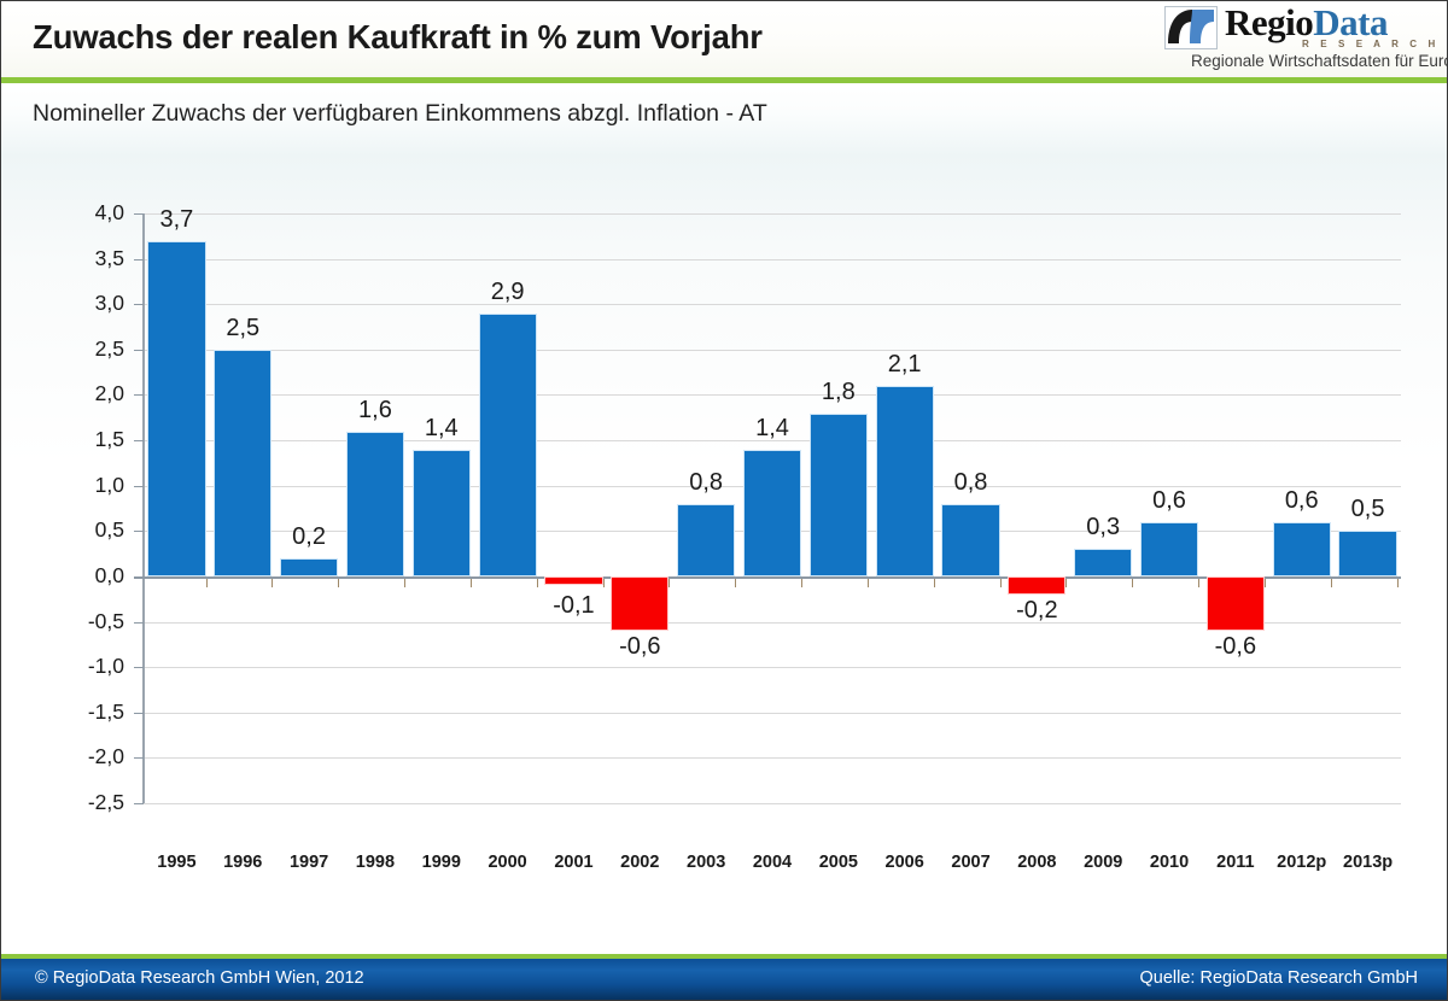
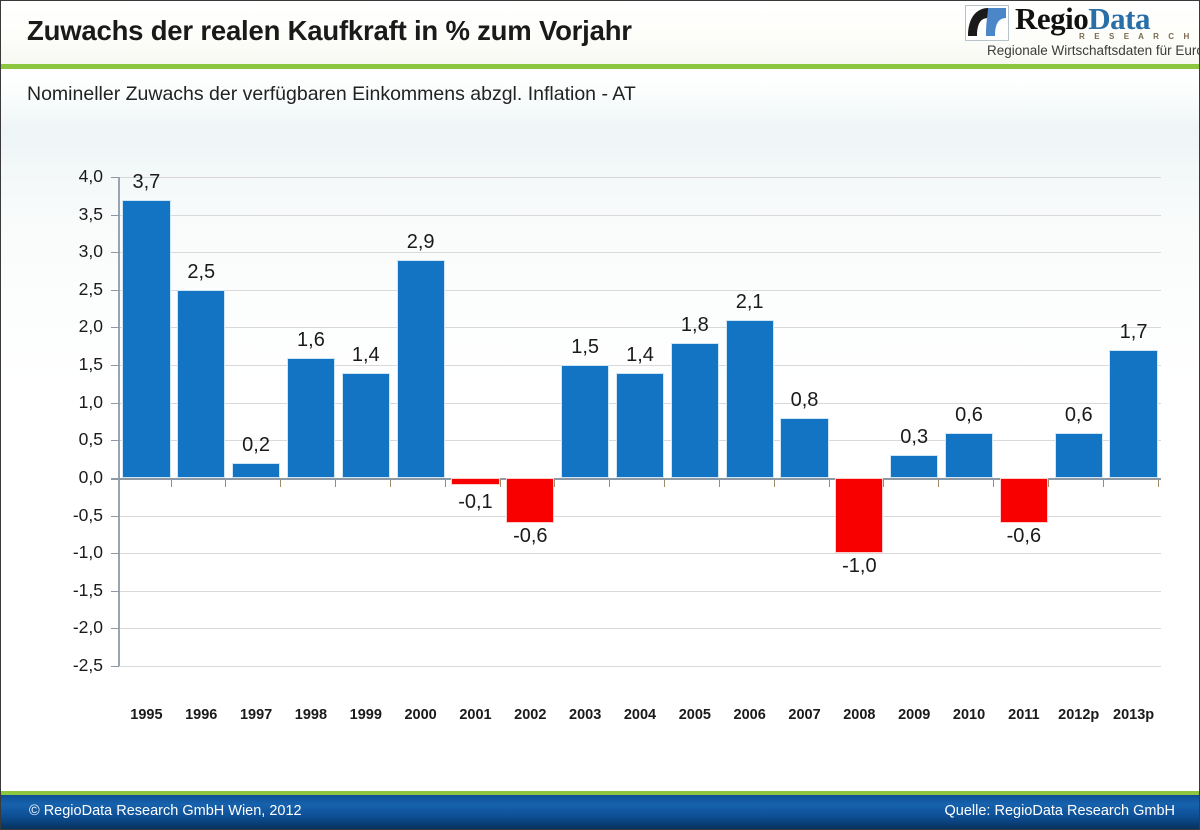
2003: 0,8 -> 1,5
2008: -0,2 -> -1,0
2013p: 0,5 -> 1,7
